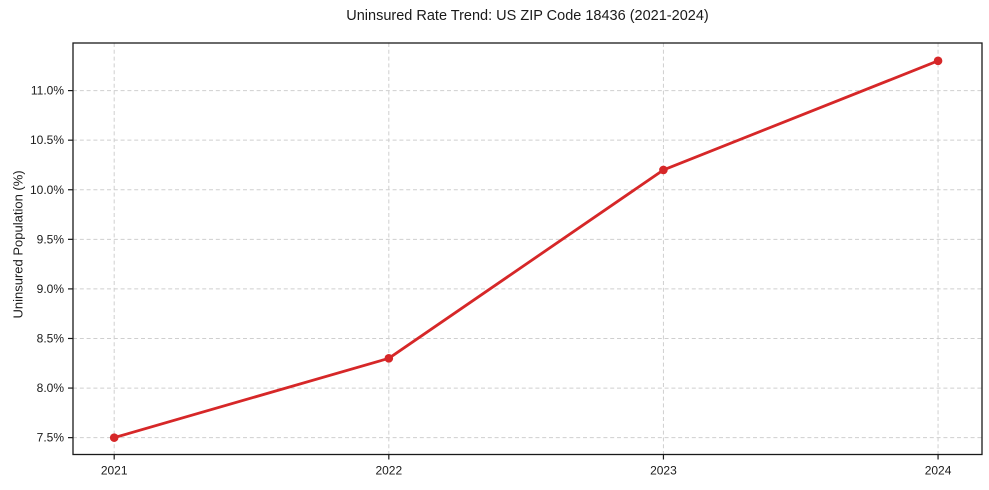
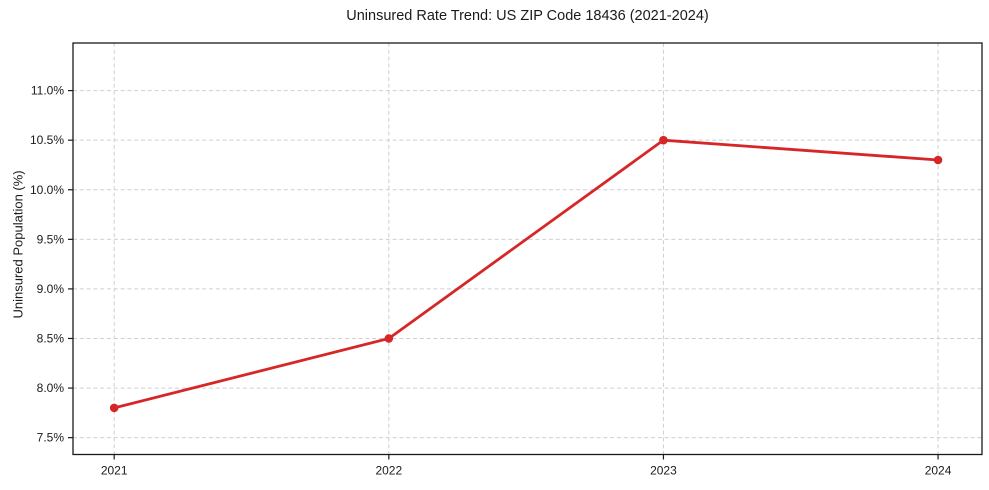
2021: 7.5% -> 7.8%
2022: 8.3% -> 8.5%
2023: 10.2% -> 10.5%
2024: 11.3% -> 10.3%
